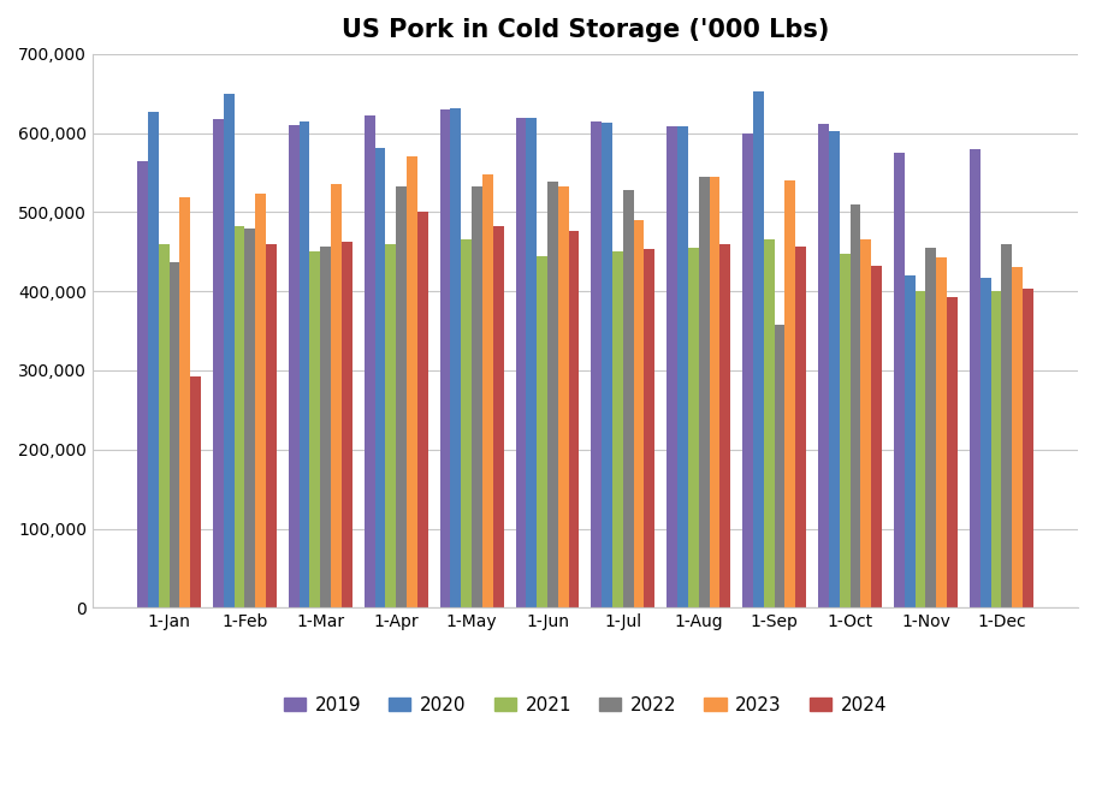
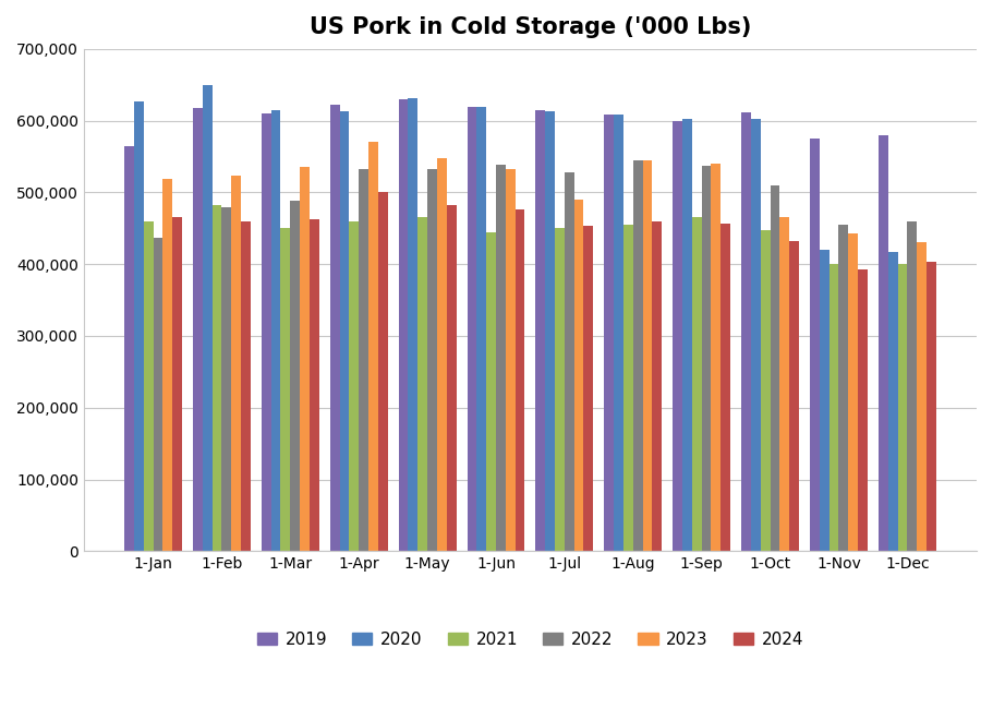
2024/1-Jan: 292,000 -> 465,000
2022/1-Mar: 456,000 -> 488,000
2020/1-Apr: 582,000 -> 613,000
2020/1-Sep: 652,000 -> 603,000
2022/1-Sep: 358,000 -> 537,000
